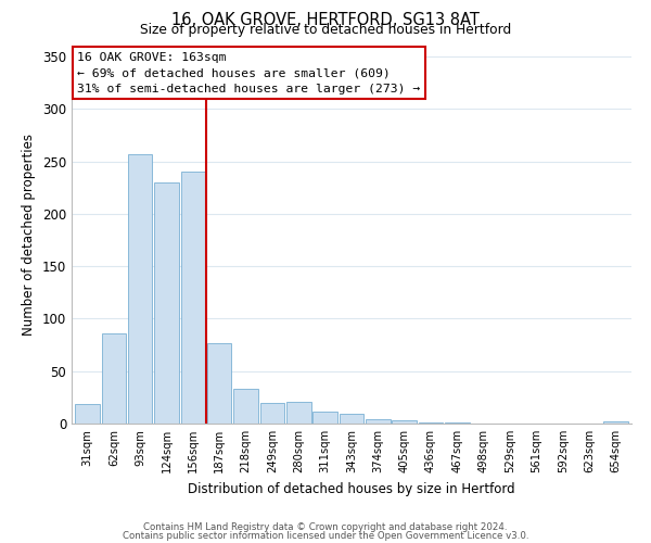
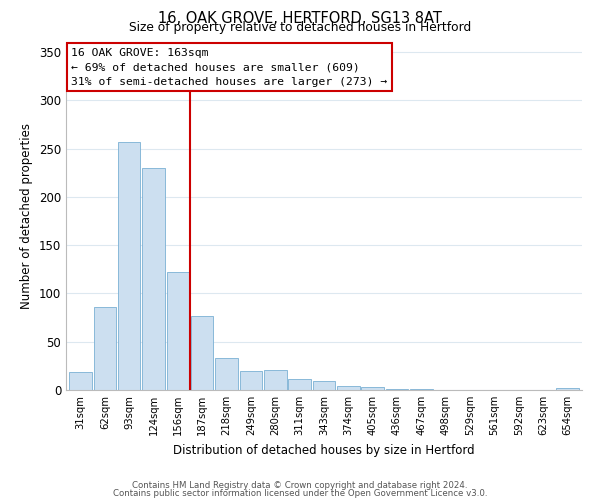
156sqm: 240 -> 122
